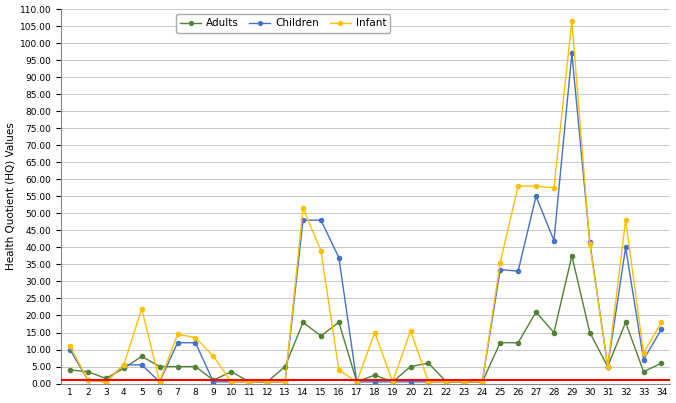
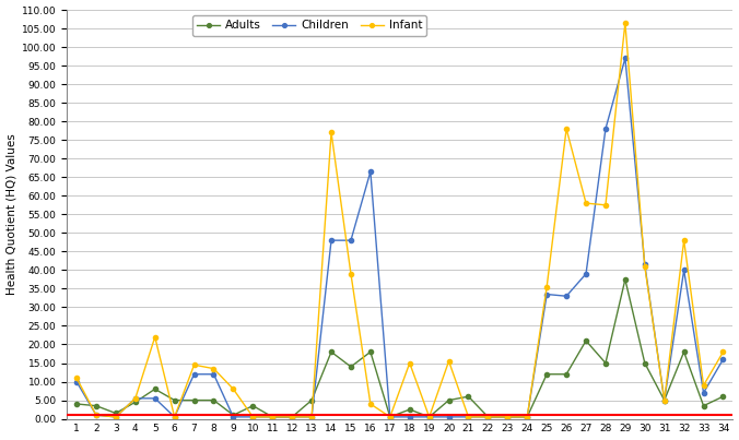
Infant/14: 51.5 -> 77.0
Children/16: 37.0 -> 66.5
Infant/26: 58.0 -> 78.0
Children/27: 55.0 -> 39.0
Children/28: 42.0 -> 78.0
